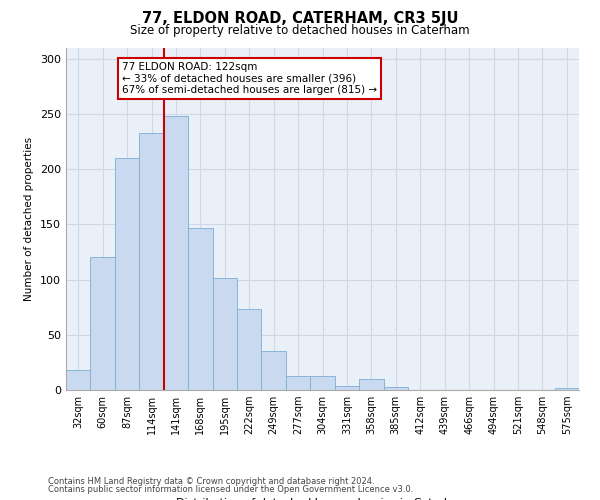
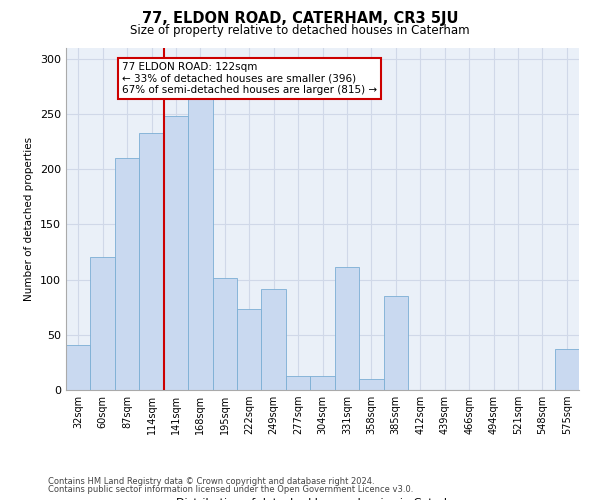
32sqm: 18 -> 41
168sqm: 147 -> 266
249sqm: 35 -> 91
331sqm: 4 -> 111
385sqm: 3 -> 85
575sqm: 2 -> 37
